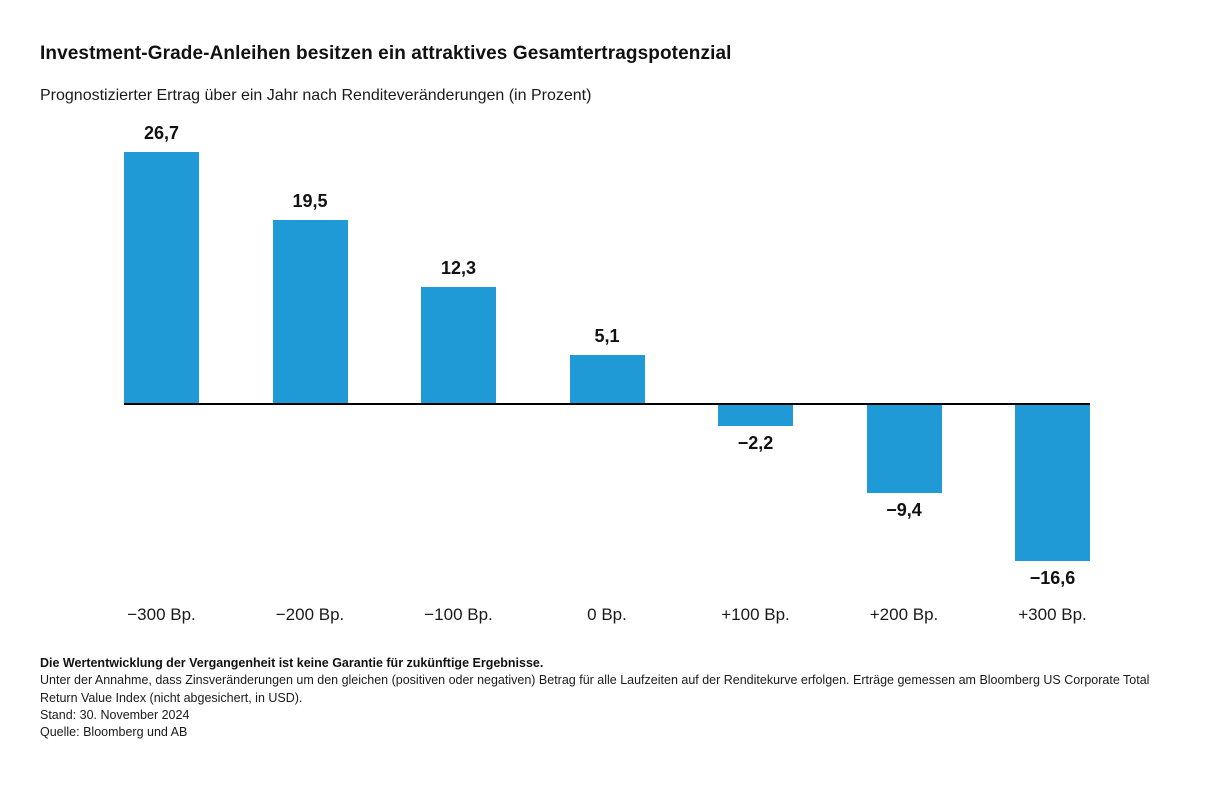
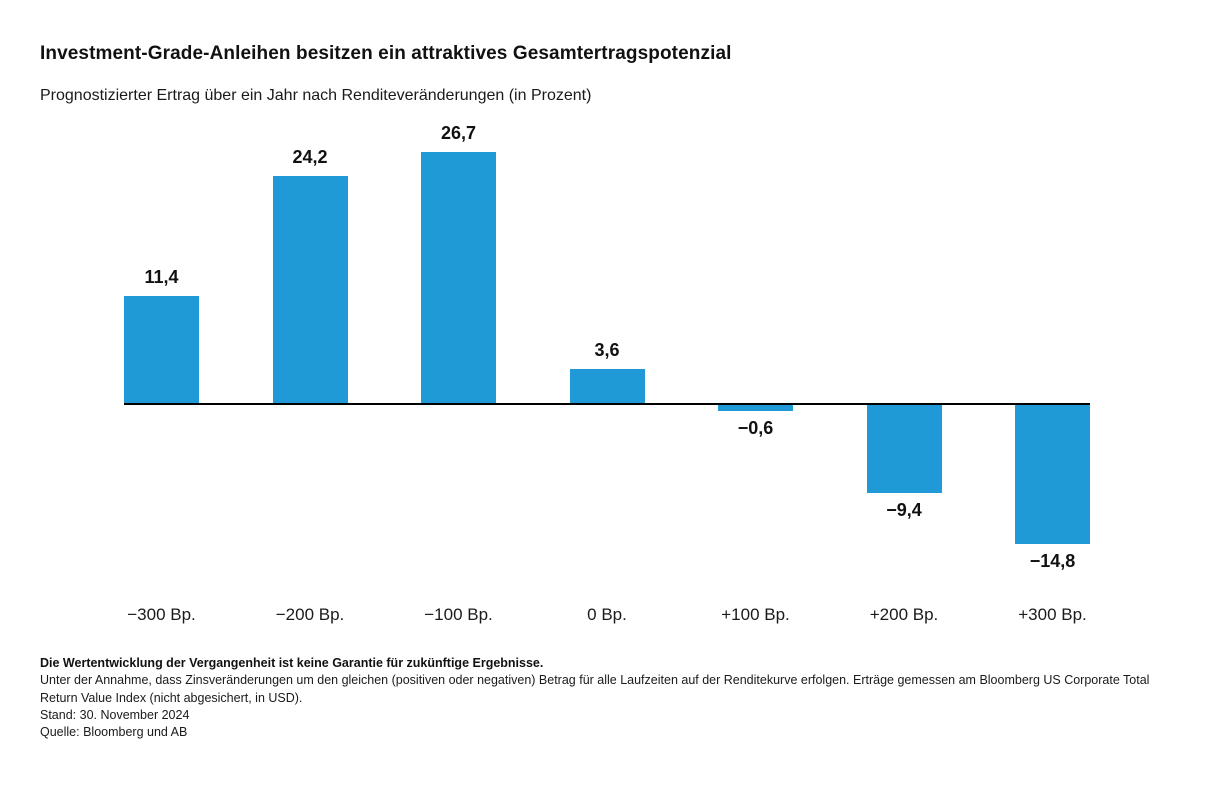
−300 Bp.: 26,7 -> 11,4
−200 Bp.: 19,5 -> 24,2
−100 Bp.: 12,3 -> 26,7
0 Bp.: 5,1 -> 3,6
+100 Bp.: −2,2 -> −0,6
+300 Bp.: −16,6 -> −14,8
